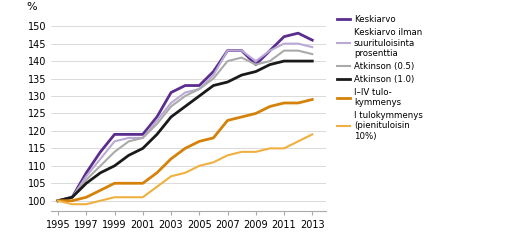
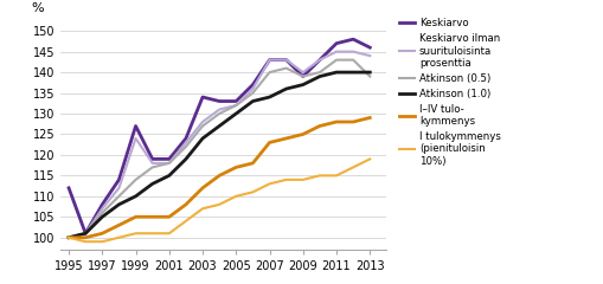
Keskiarvo/1995: 100 -> 112
Keskiarvo/1999: 119 -> 127
Keskiarvo ilman suurituloisinta prosenttia/1999: 117 -> 124
Keskiarvo/2003: 131 -> 134
Atkinson (0.5)/2013: 142 -> 139
